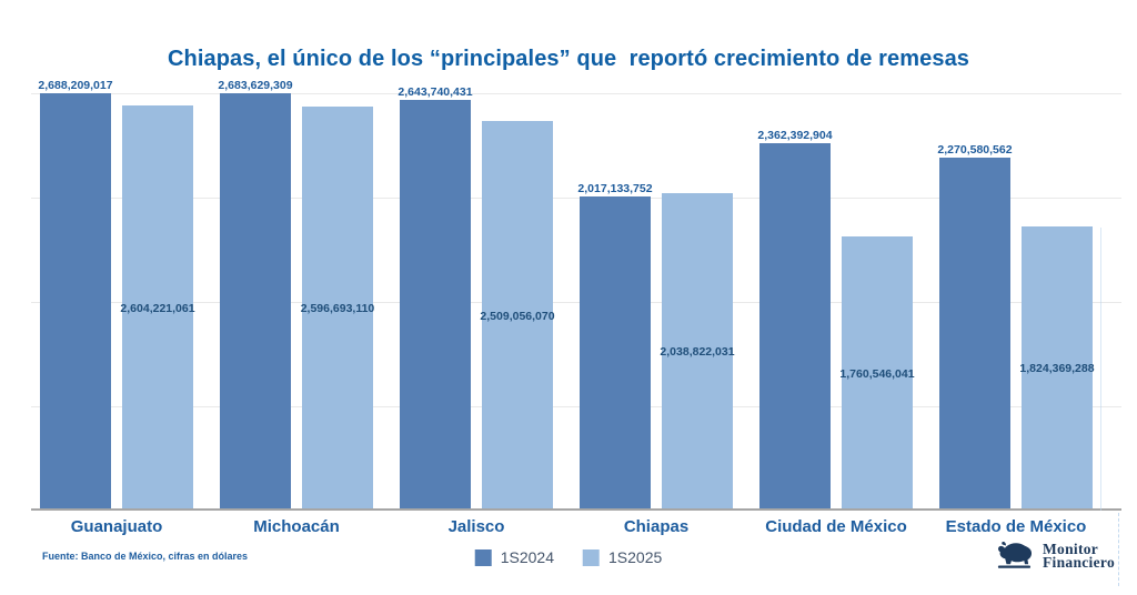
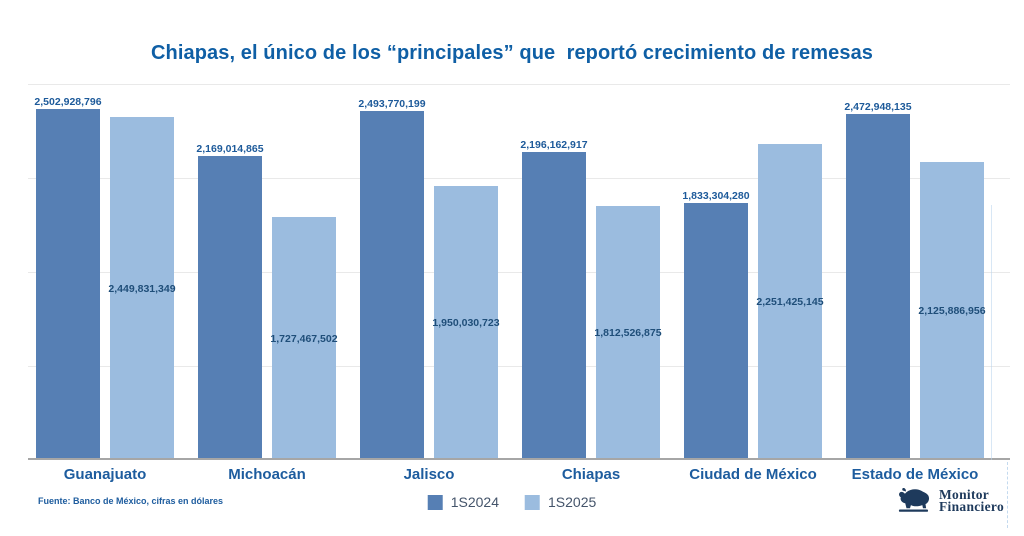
1S2024/Guanajuato: 2,688,209,017 -> 2,502,928,796
1S2025/Guanajuato: 2,604,221,061 -> 2,449,831,349
1S2024/Michoacán: 2,683,629,309 -> 2,169,014,865
1S2025/Michoacán: 2,596,693,110 -> 1,727,467,502
1S2024/Jalisco: 2,643,740,431 -> 2,493,770,199
1S2025/Jalisco: 2,509,056,070 -> 1,950,030,723
1S2024/Chiapas: 2,017,133,752 -> 2,196,162,917
1S2025/Chiapas: 2,038,822,031 -> 1,812,526,875
1S2024/Ciudad de México: 2,362,392,904 -> 1,833,304,280
1S2025/Ciudad de México: 1,760,546,041 -> 2,251,425,145
1S2024/Estado de México: 2,270,580,562 -> 2,472,948,135
1S2025/Estado de México: 1,824,369,288 -> 2,125,886,956
